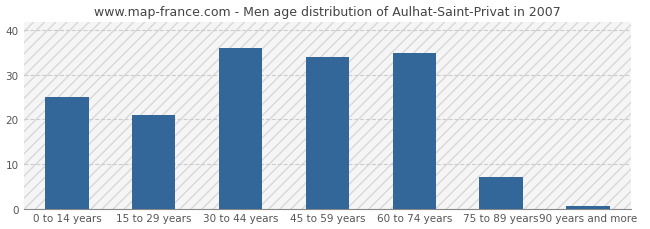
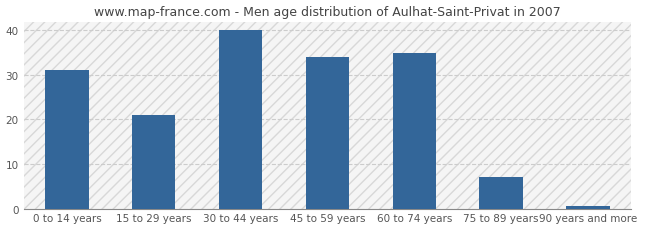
0 to 14 years: 25.0 -> 31.0
30 to 44 years: 36.0 -> 40.0
